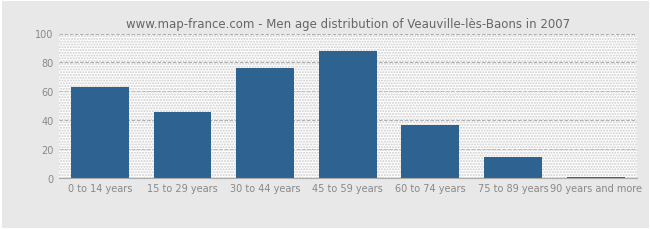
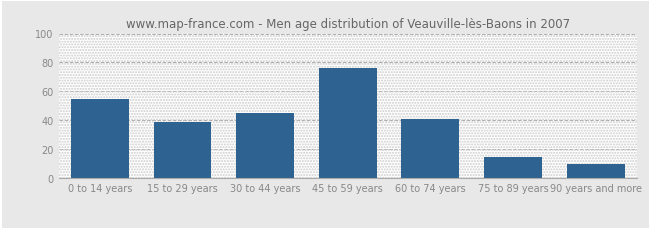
0 to 14 years: 63 -> 55
15 to 29 years: 46 -> 39
30 to 44 years: 76 -> 45
45 to 59 years: 88 -> 76
60 to 74 years: 37 -> 41
90 years and more: 1 -> 10
